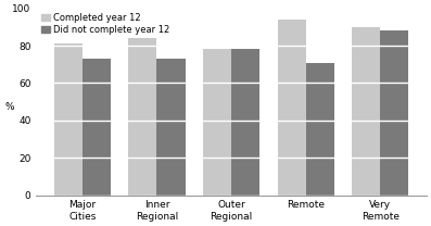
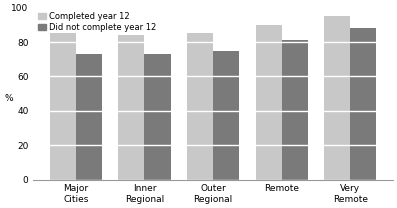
Completed year 12/Major Cities: 81 -> 85
Completed year 12/Outer Regional: 78 -> 85
Did not complete year 12/Outer Regional: 78 -> 75
Completed year 12/Remote: 94 -> 90
Did not complete year 12/Remote: 71 -> 81
Completed year 12/Very Remote: 90 -> 95
